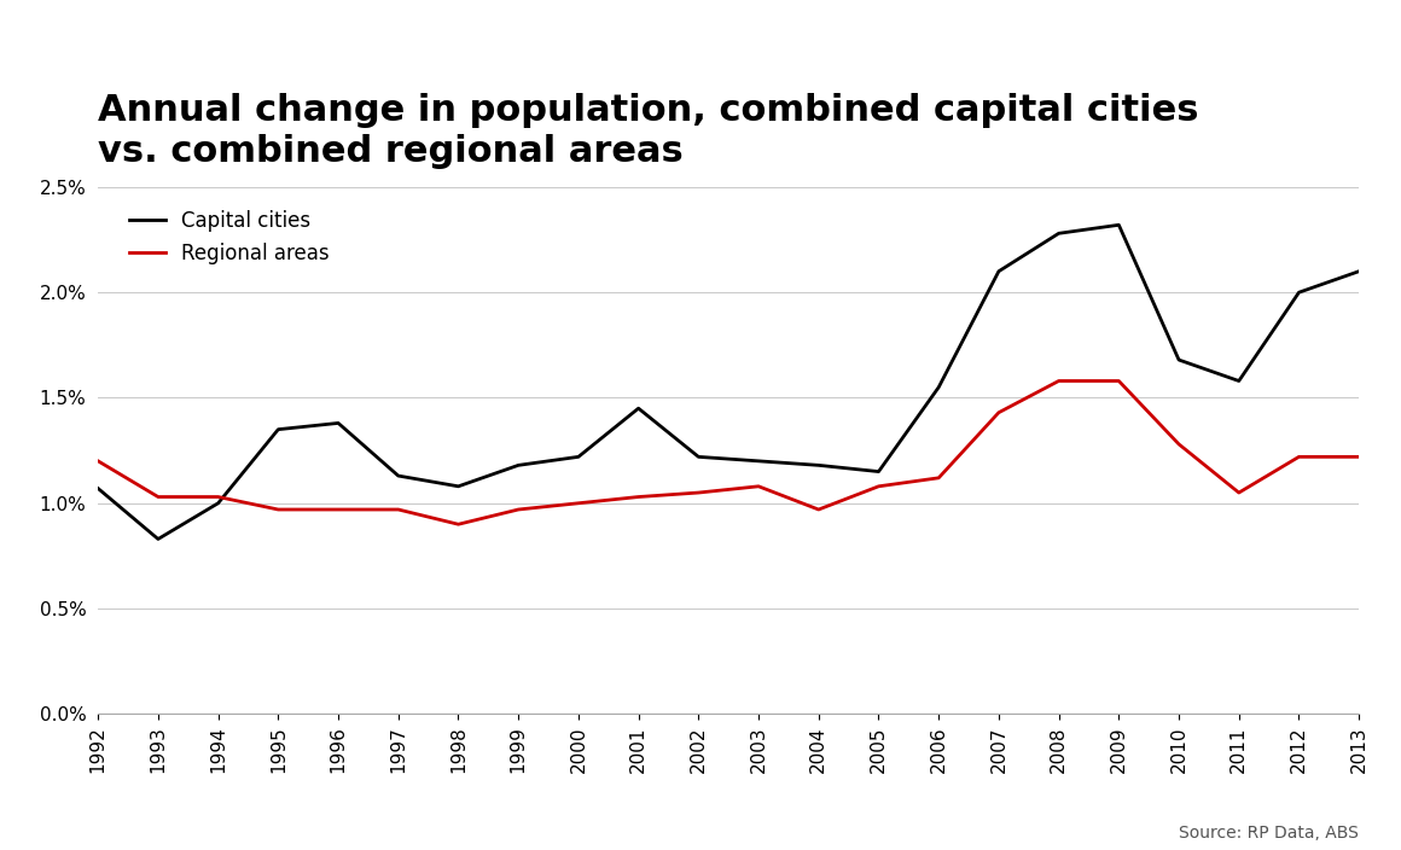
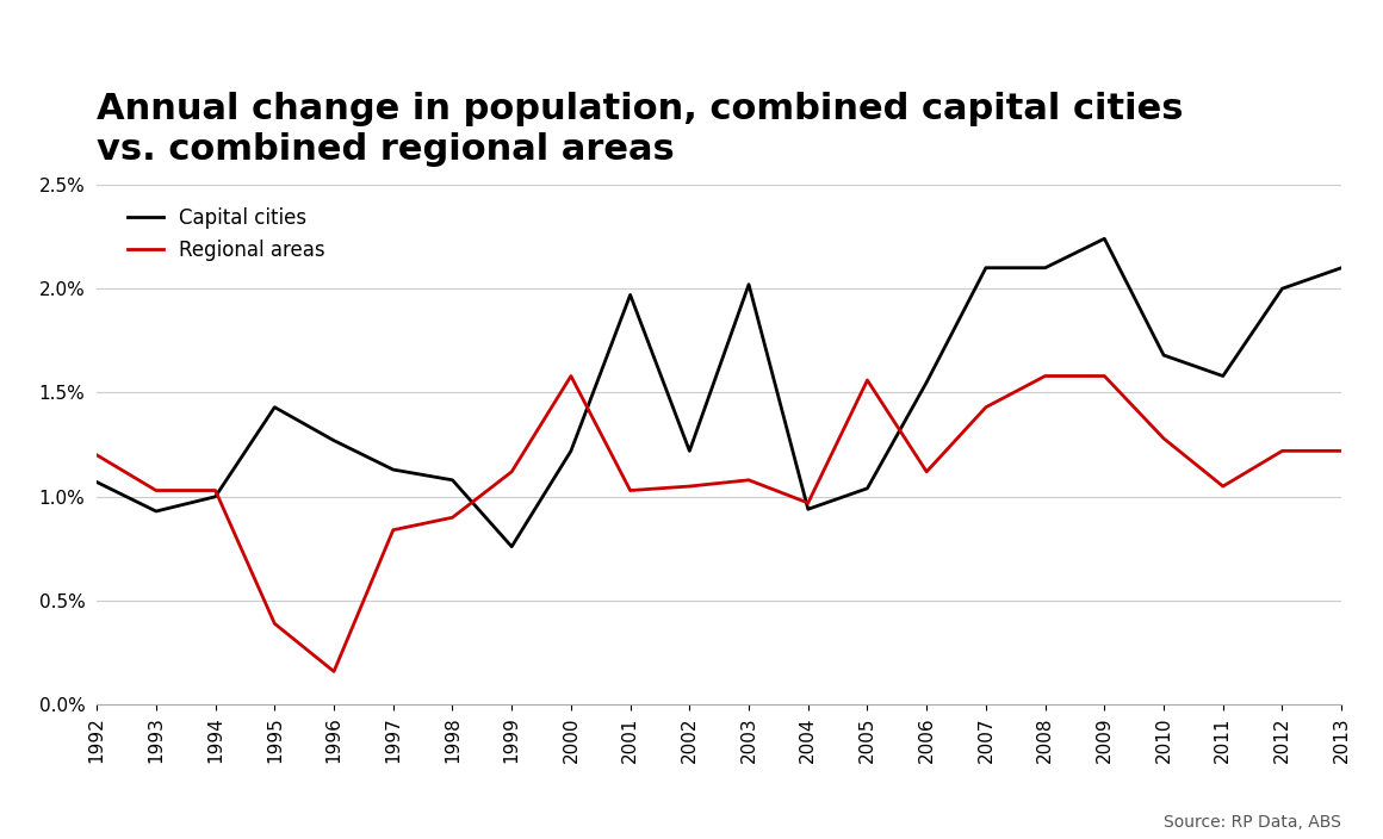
Capital cities/1993: 0.83% -> 0.93%
Capital cities/1995: 1.35% -> 1.43%
Regional areas/1995: 0.97% -> 0.39%
Capital cities/1996: 1.38% -> 1.27%
Regional areas/1996: 0.97% -> 0.16%
Regional areas/1997: 0.97% -> 0.84%
Capital cities/1999: 1.18% -> 0.76%
Regional areas/1999: 0.97% -> 1.12%
Regional areas/2000: 1.00% -> 1.58%
Capital cities/2001: 1.45% -> 1.97%
Capital cities/2003: 1.20% -> 2.02%
Capital cities/2004: 1.18% -> 0.94%
Capital cities/2005: 1.15% -> 1.04%
Regional areas/2005: 1.08% -> 1.56%
Capital cities/2008: 2.28% -> 2.10%
Capital cities/2009: 2.32% -> 2.24%
